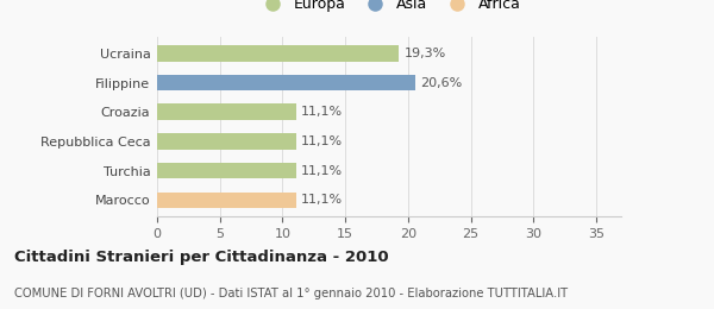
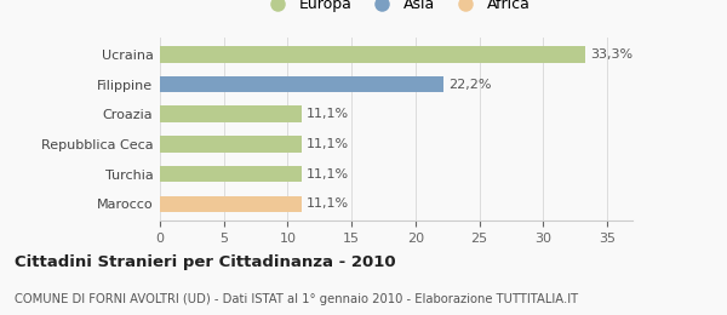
Ucraina: 19,3% -> 33,3%
Filippine: 20,6% -> 22,2%
